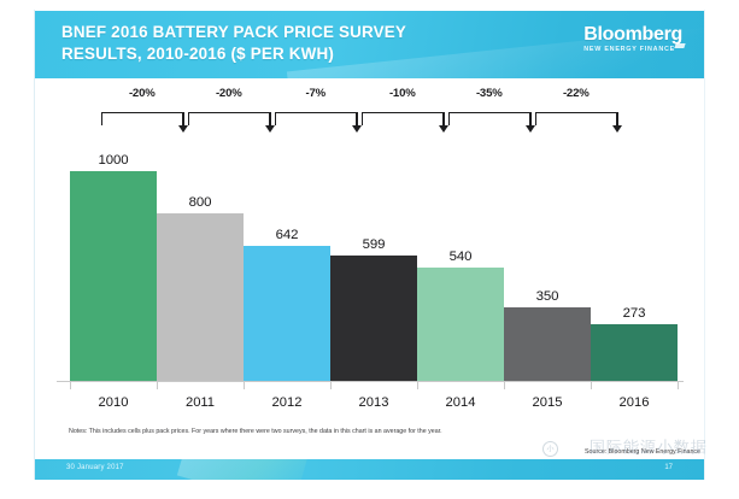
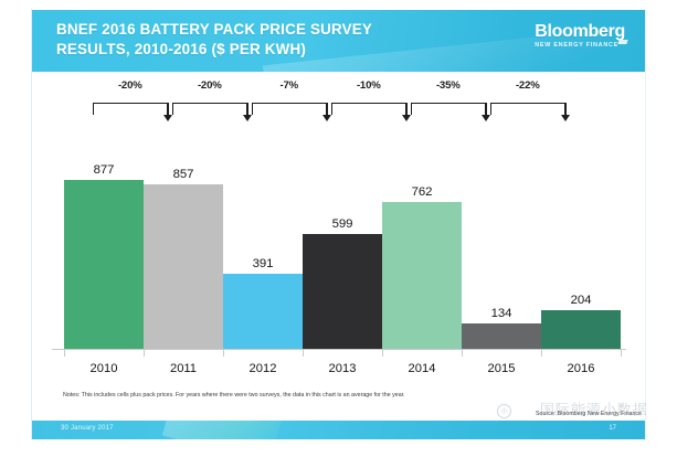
2010: 1000 -> 877
2011: 800 -> 857
2012: 642 -> 391
2014: 540 -> 762
2015: 350 -> 134
2016: 273 -> 204
